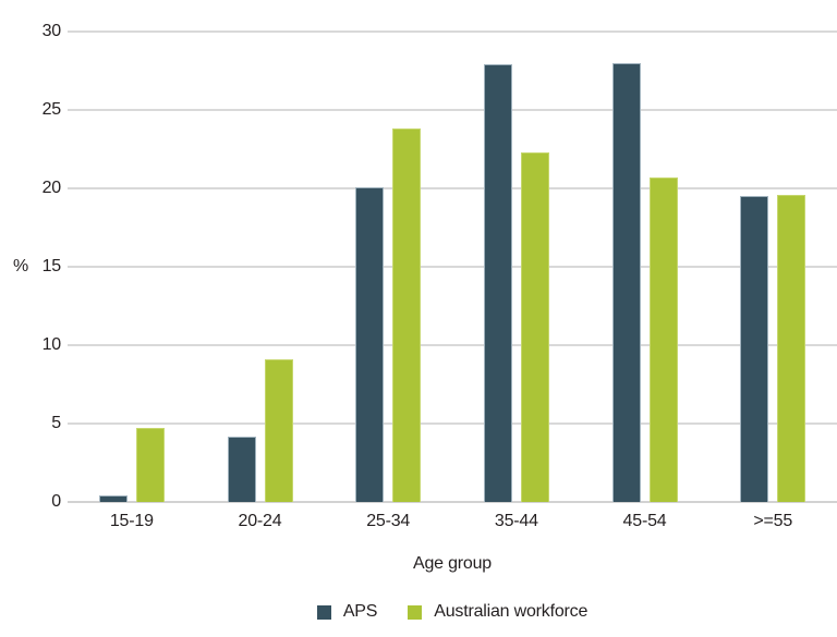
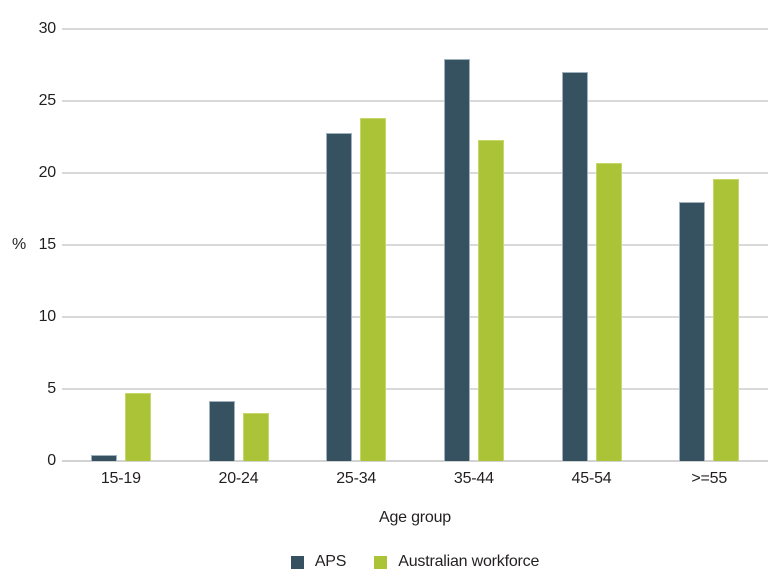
Australian workforce/20-24: 9.1 -> 3.3
APS/25-34: 20.1 -> 22.8
APS/45-54: 28.0 -> 27.0
APS/>=55: 19.5 -> 18.0
